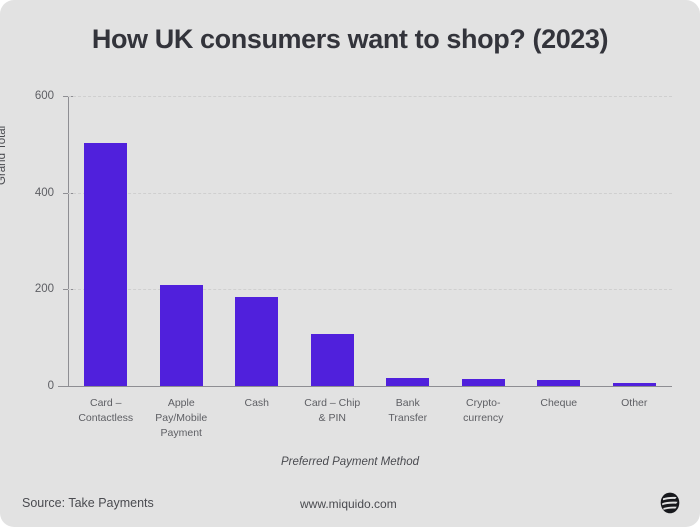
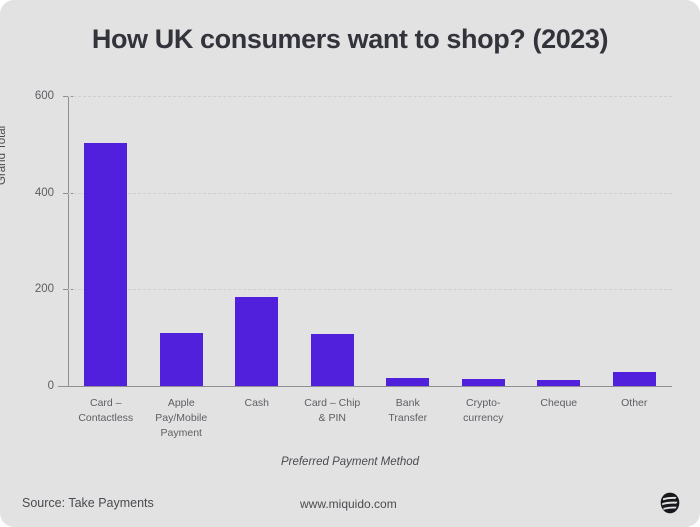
Apple Pay/Mobile Payment: 210 -> 110
Other: 10 -> 30
